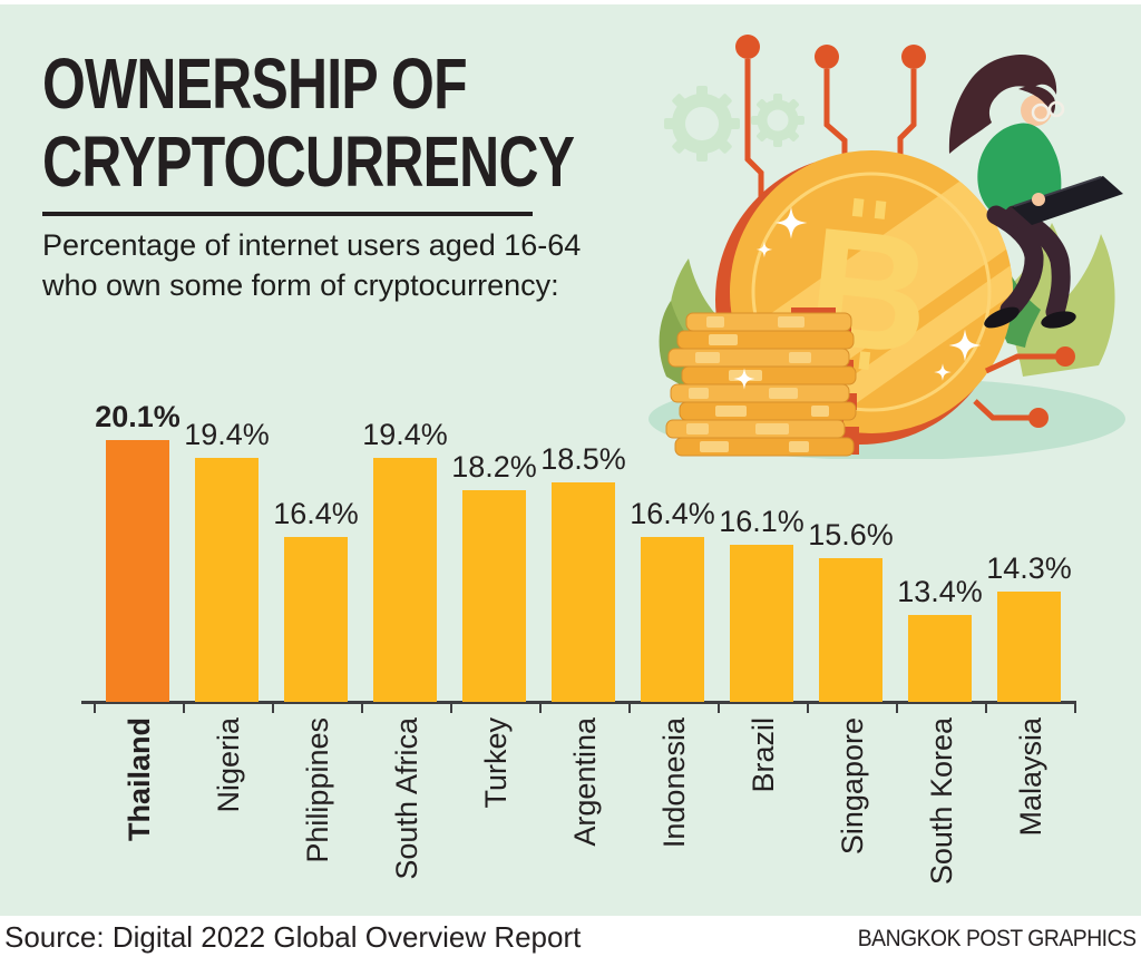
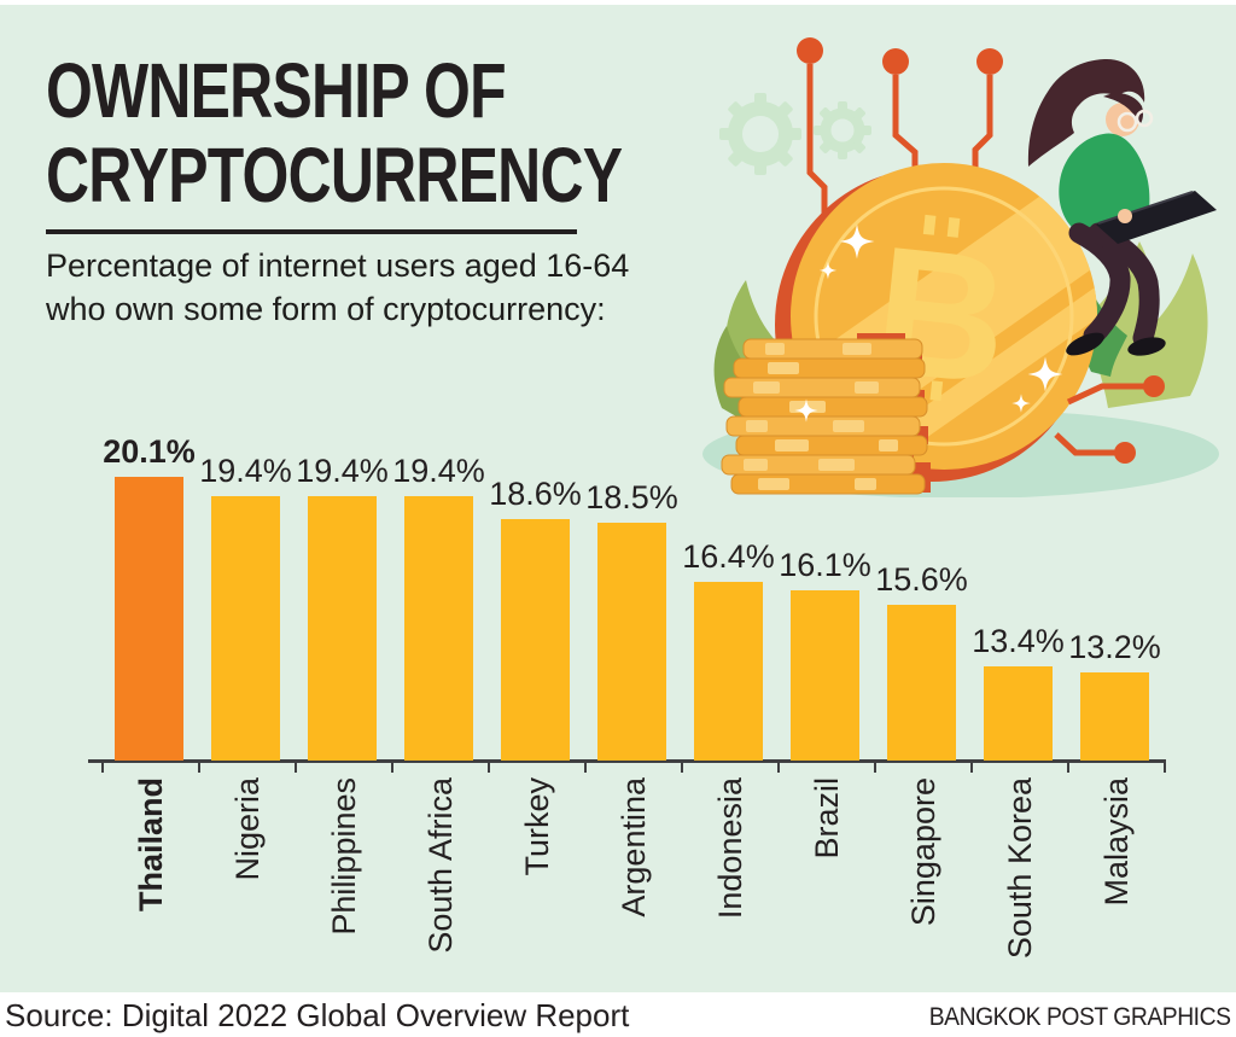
Philippines: 16.4% -> 19.4%
Turkey: 18.2% -> 18.6%
Malaysia: 14.3% -> 13.2%
